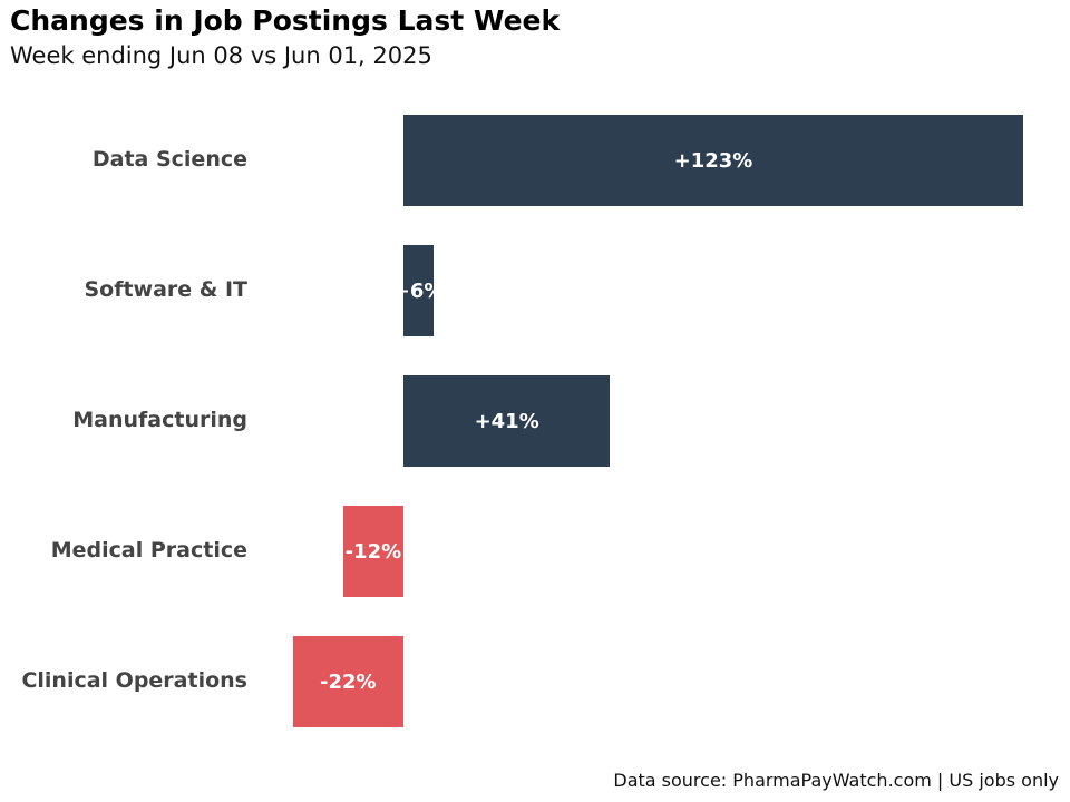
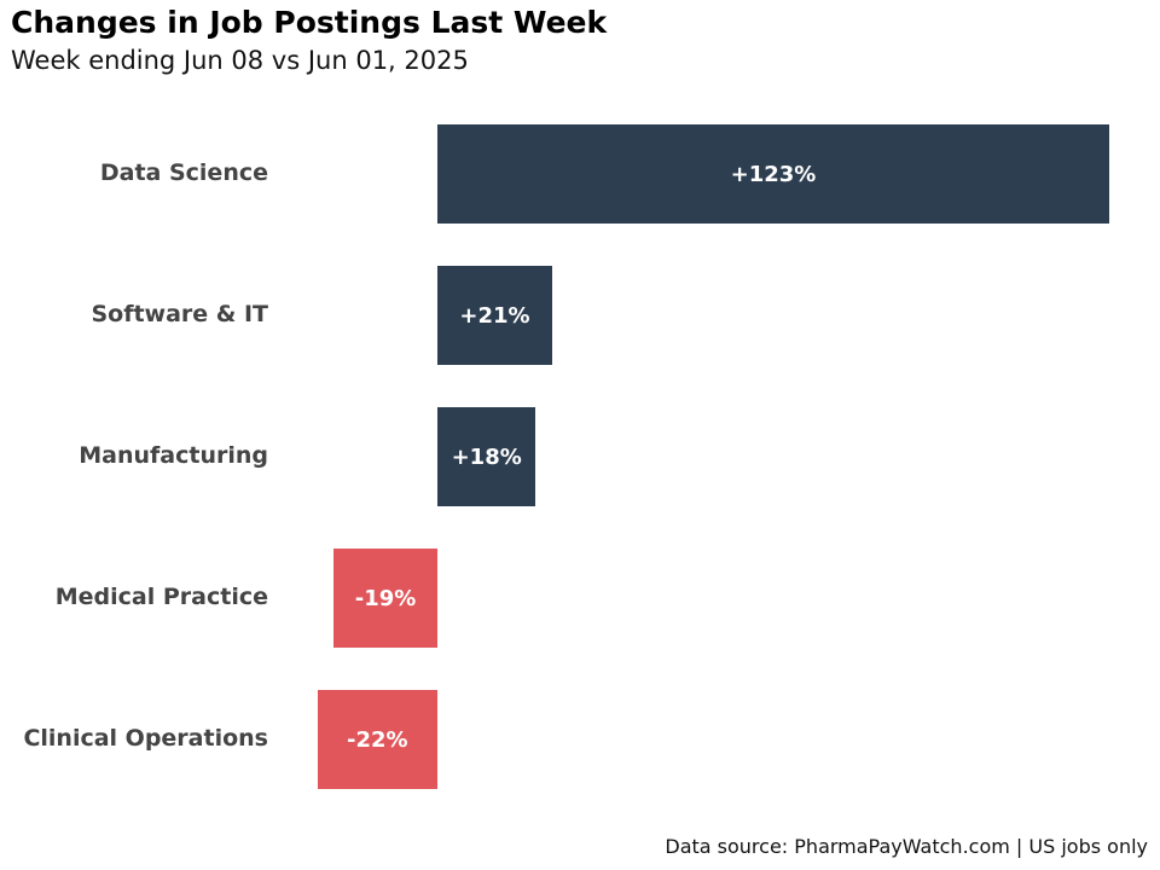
Software & IT: +6% -> +21%
Manufacturing: +41% -> +18%
Medical Practice: -12% -> -19%
